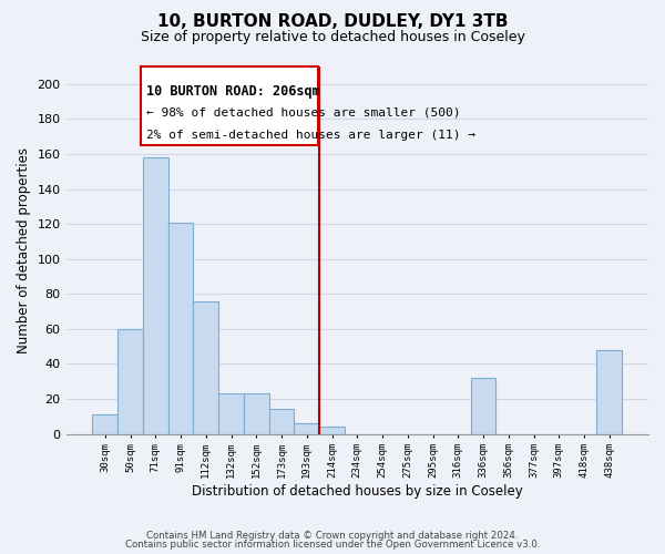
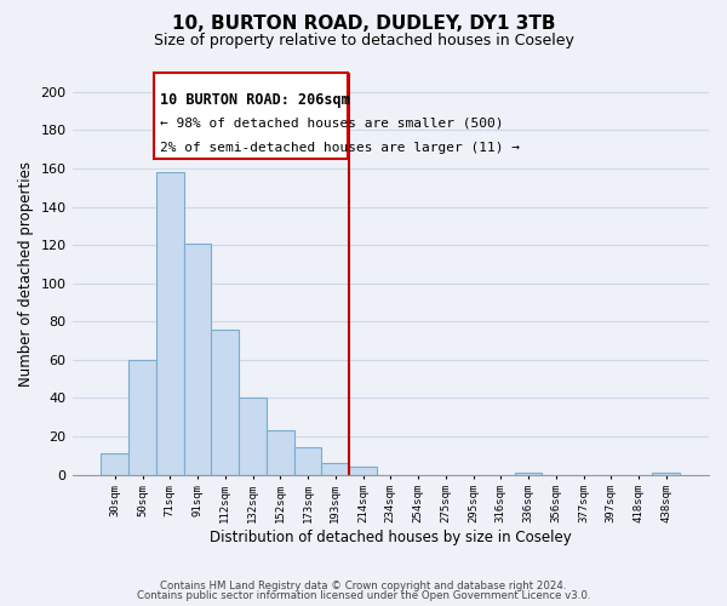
132sqm: 23 -> 40
336sqm: 32 -> 1
438sqm: 48 -> 1
